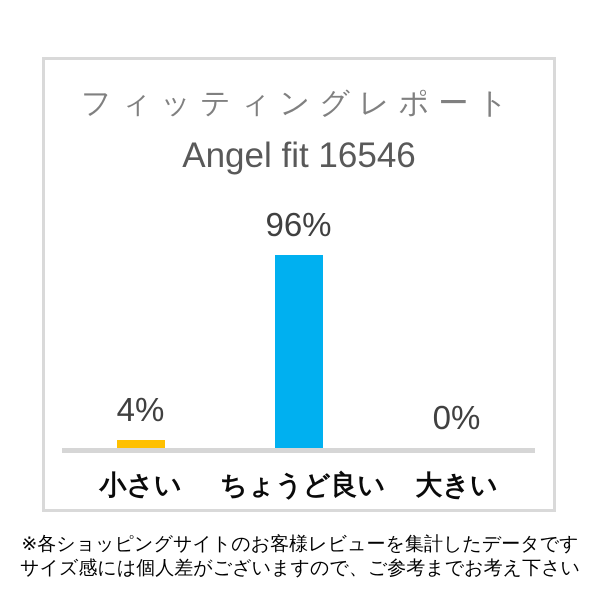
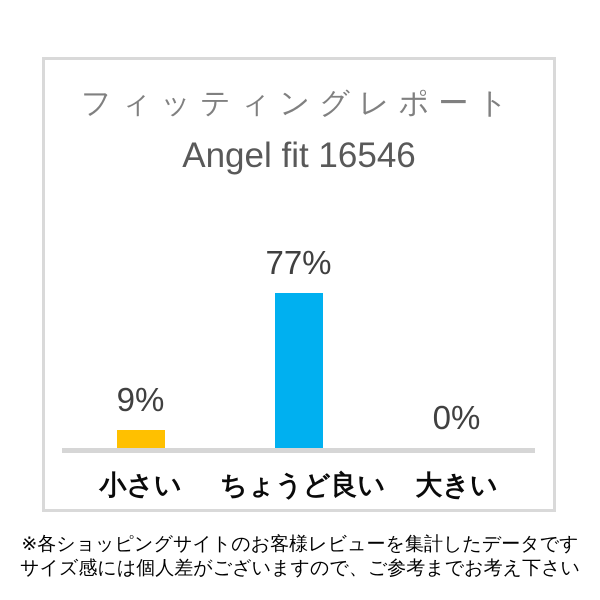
小さい: 4% -> 9%
ちょうど良い: 96% -> 77%
